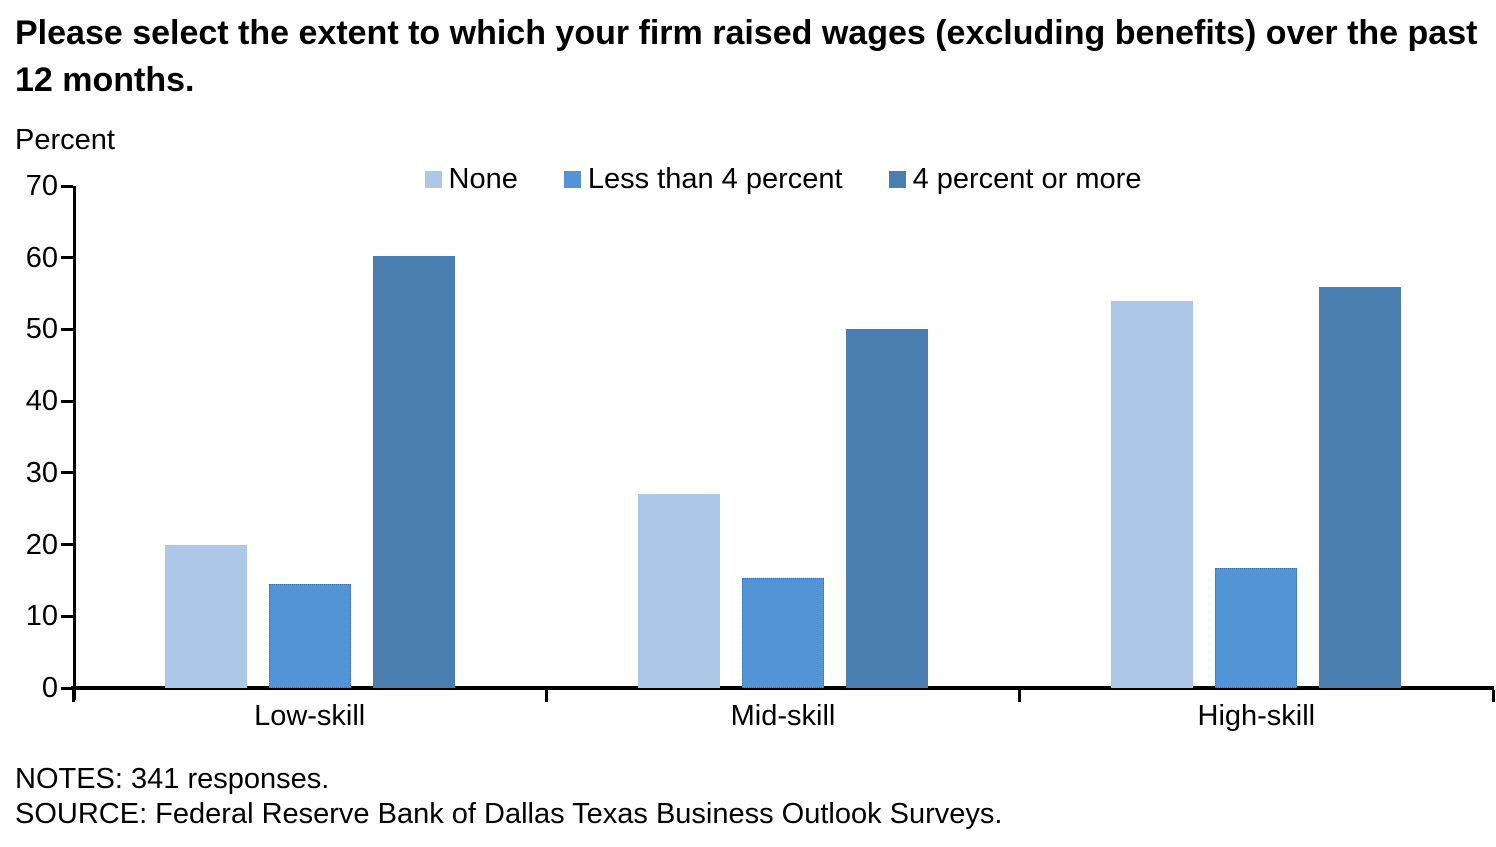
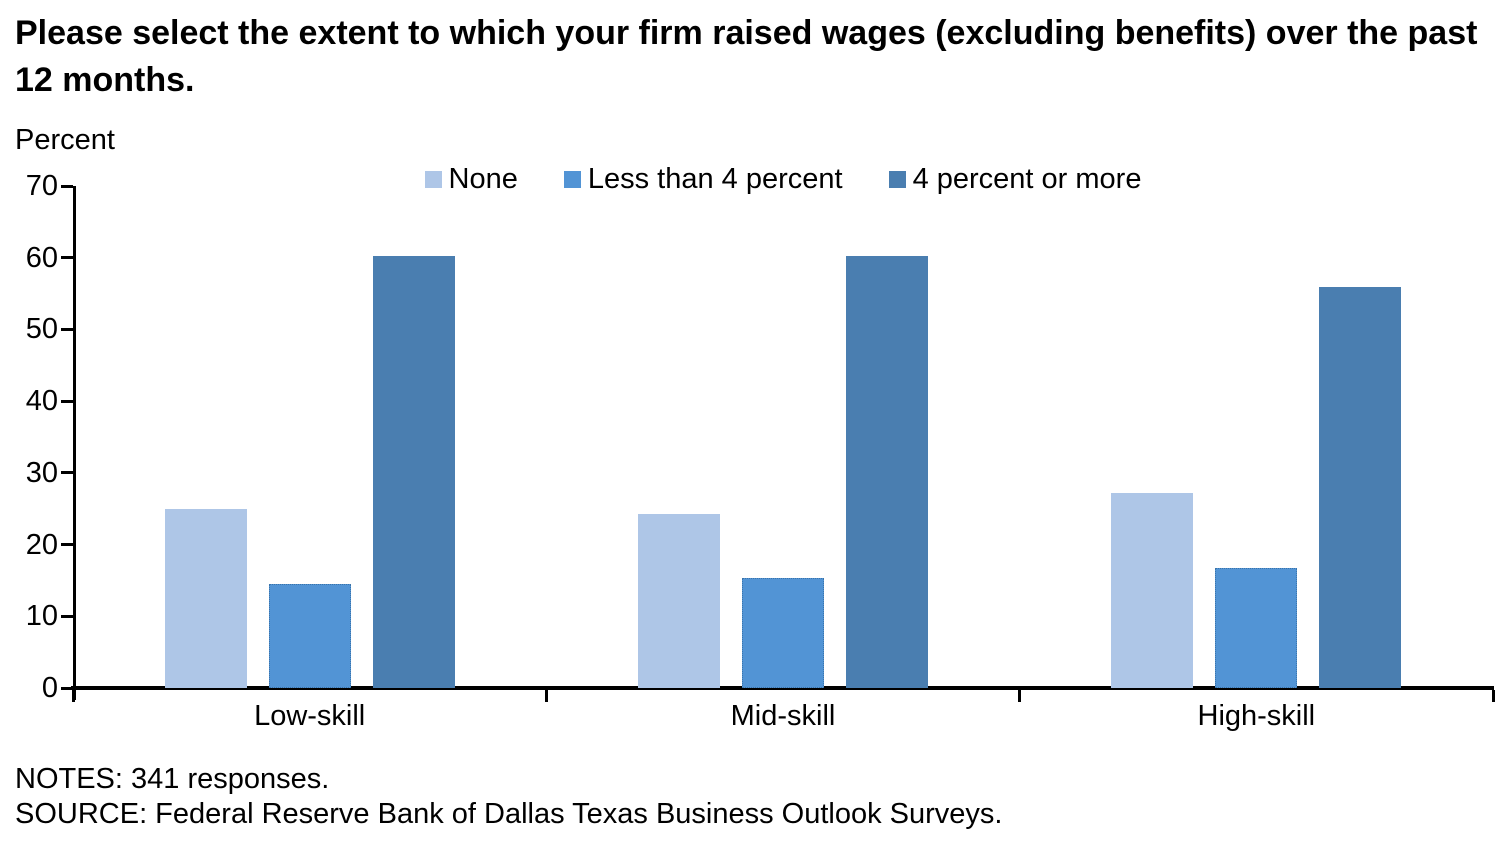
None/Low-skill: 20 -> 25
None/Mid-skill: 27 -> 24
4 percent or more/Mid-skill: 50 -> 60
None/High-skill: 54 -> 27
